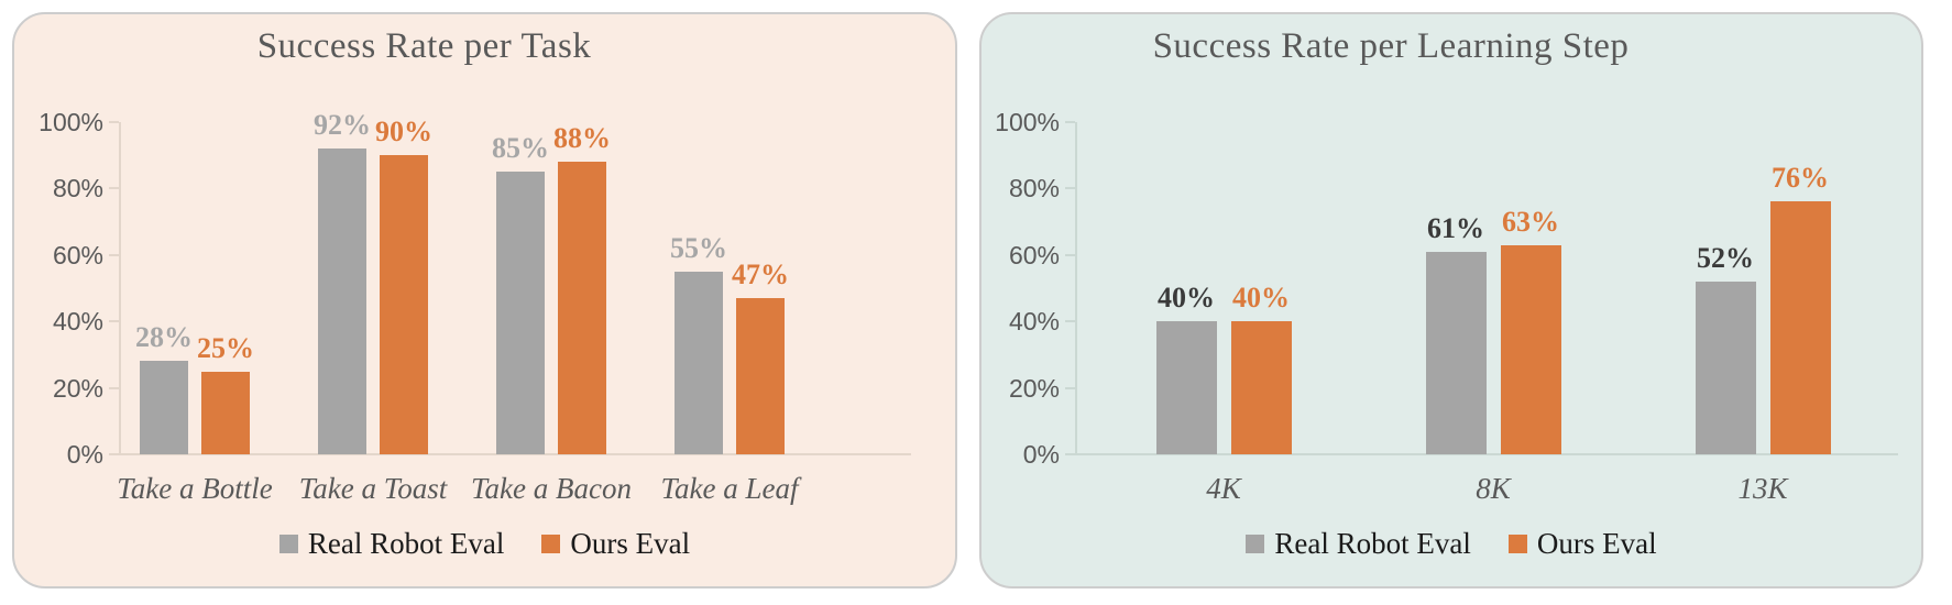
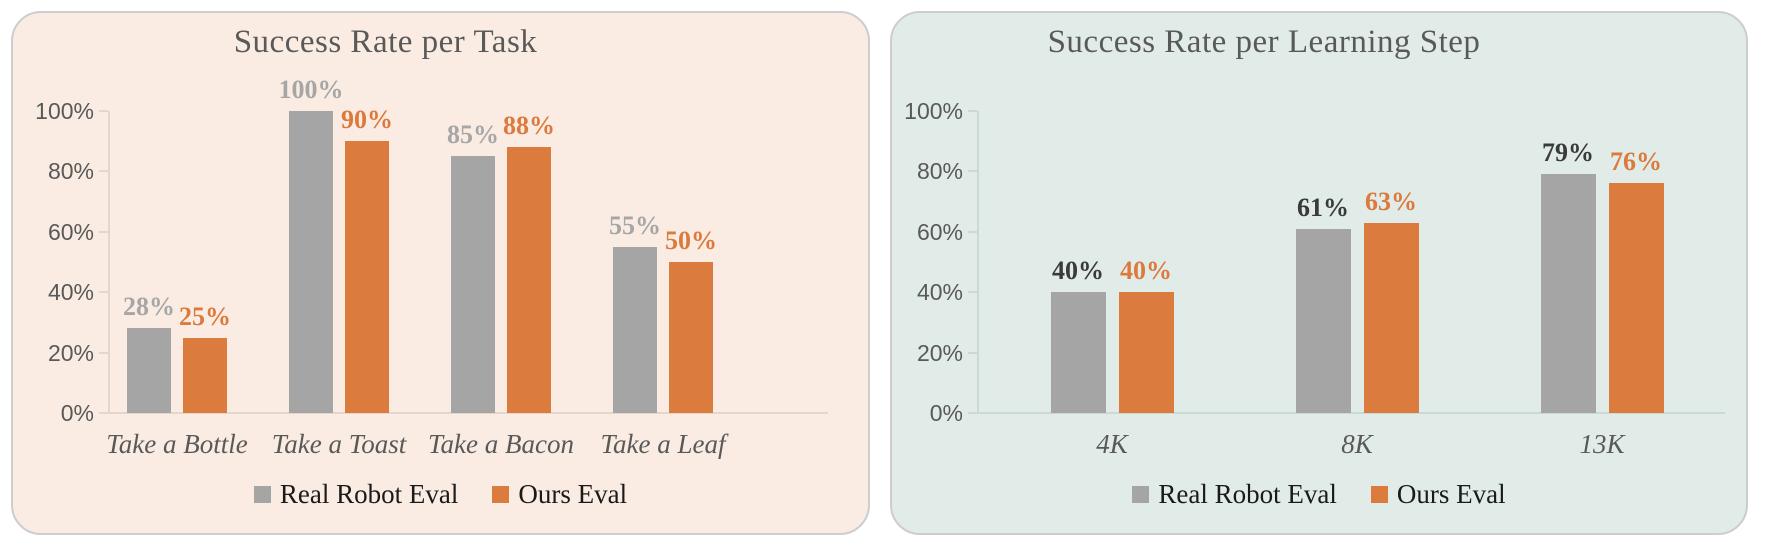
Success Rate per Task/Real Robot Eval/Take a Toast: 92% -> 100%
Success Rate per Task/Ours Eval/Take a Leaf: 47% -> 50%
Success Rate per Learning Step/Real Robot Eval/13K: 52% -> 79%
